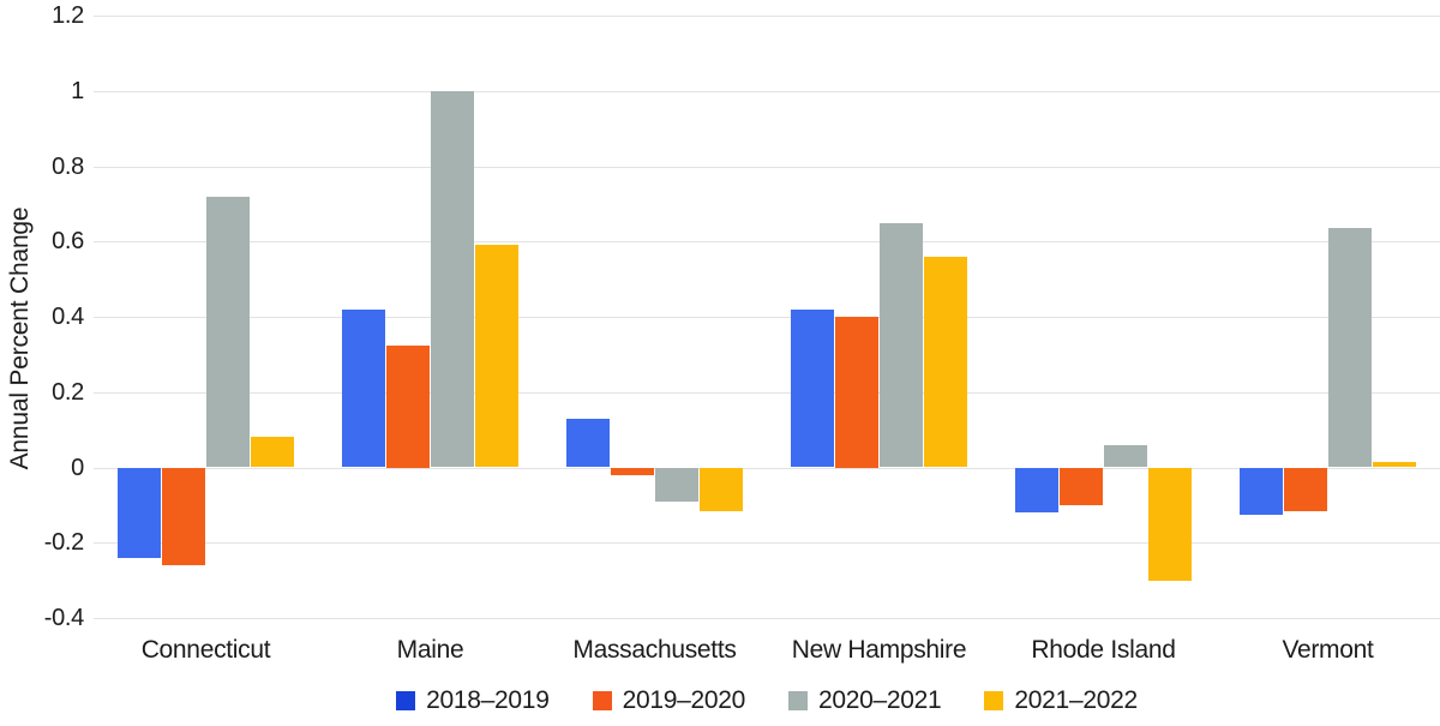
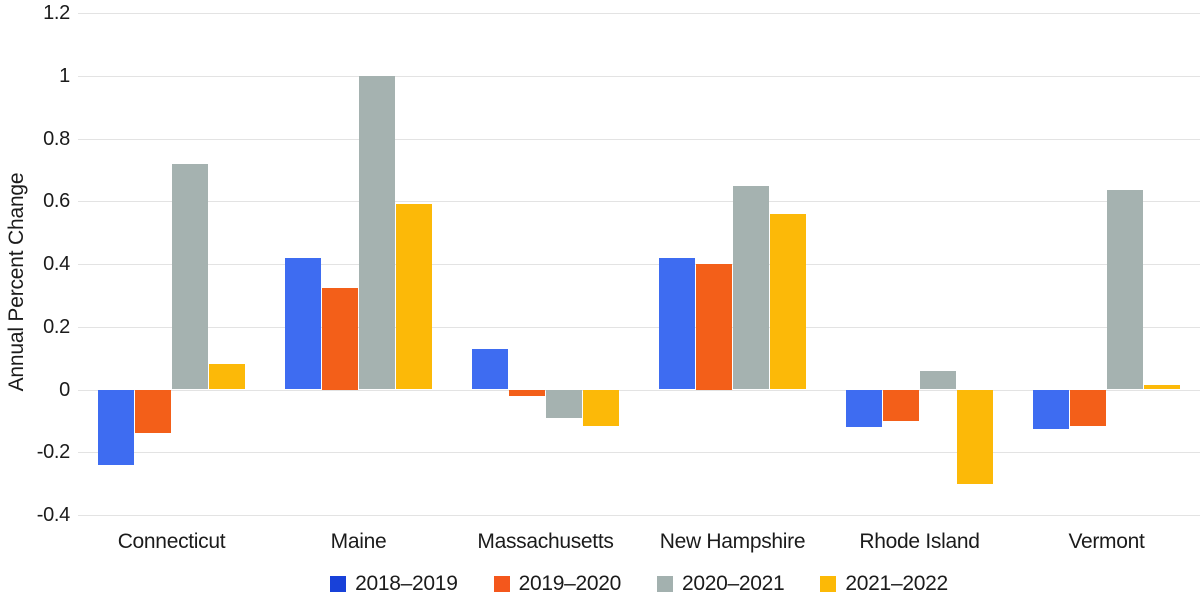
2019–2020/Connecticut: -0.26 -> -0.14
